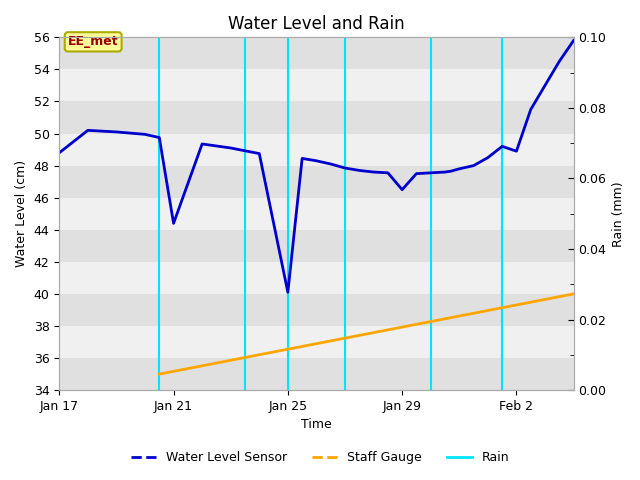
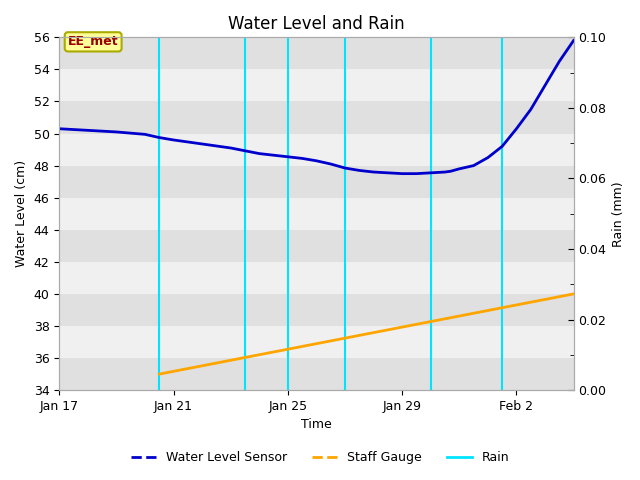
Jan 17: 48.8 -> 50.3
Jan 21: 44.4 -> 49.6
Jan 25: 40.1 -> 48.5
Jan 29: 46.5 -> 47.5
Feb 2: 48.9 -> 50.3
